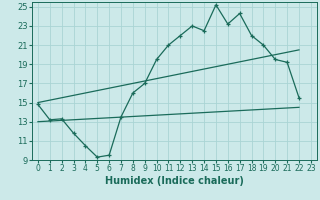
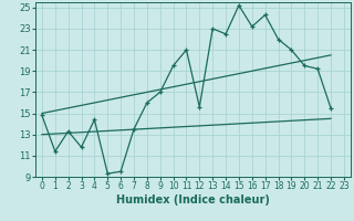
1: 13.2 -> 11.4
4: 10.5 -> 14.4
12: 22.0 -> 15.6
